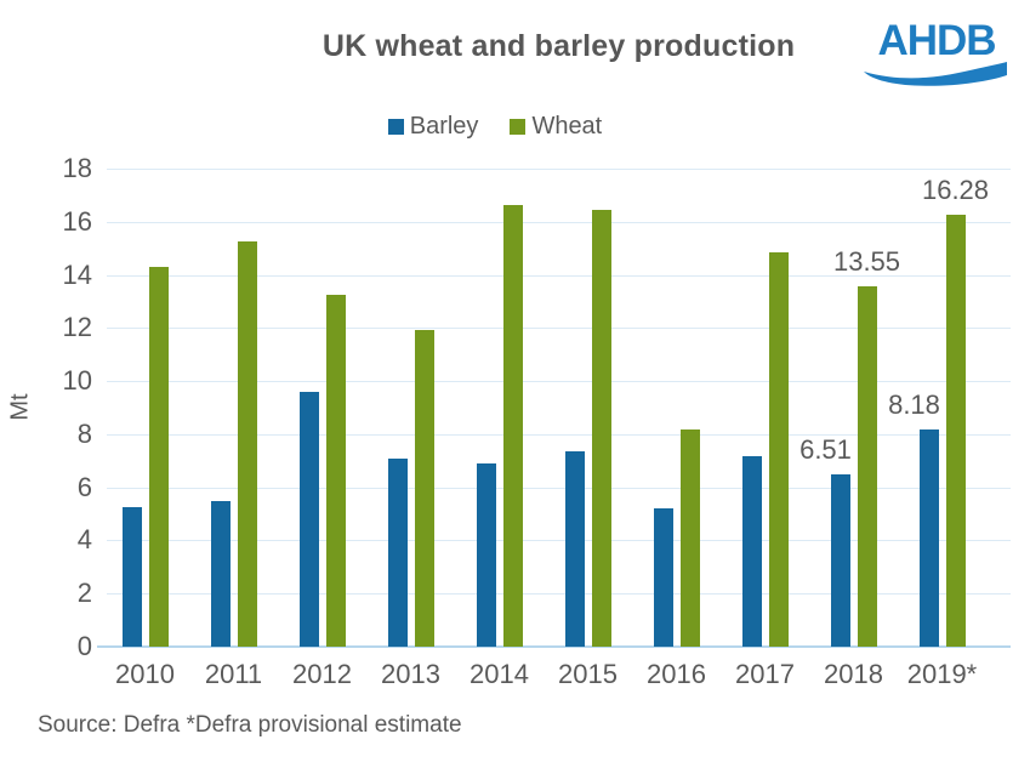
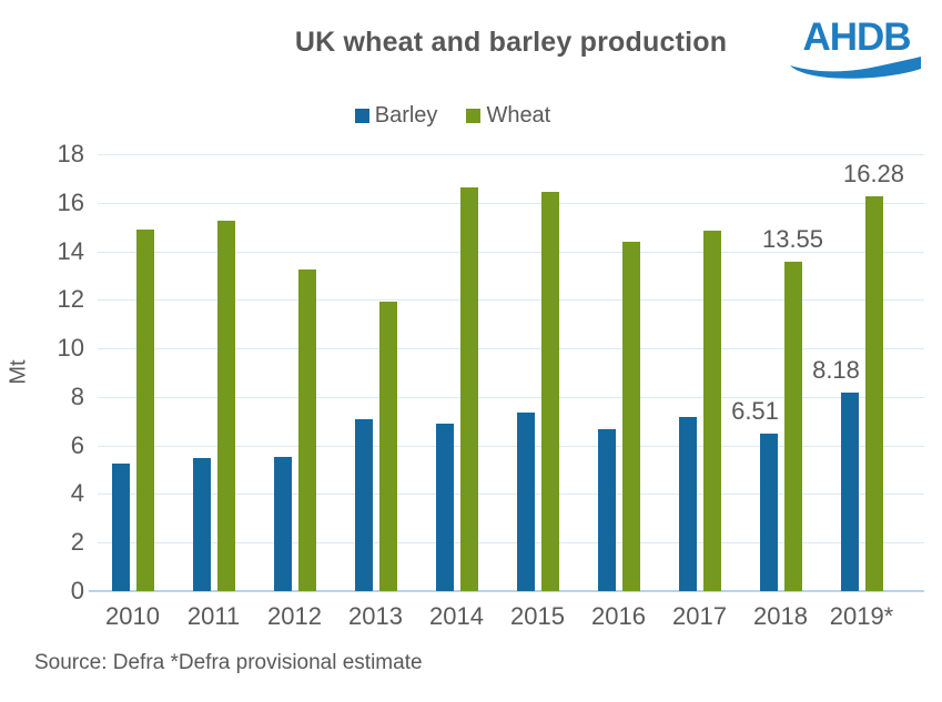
Wheat/2010: 14.3 -> 14.9
Barley/2012: 9.6 -> 5.5
Barley/2016: 5.2 -> 6.7
Wheat/2016: 8.2 -> 14.4
